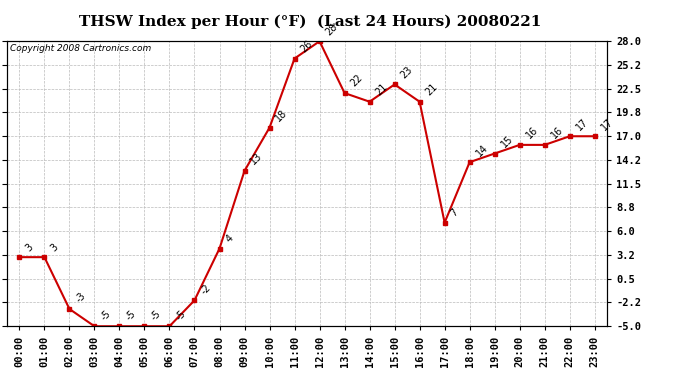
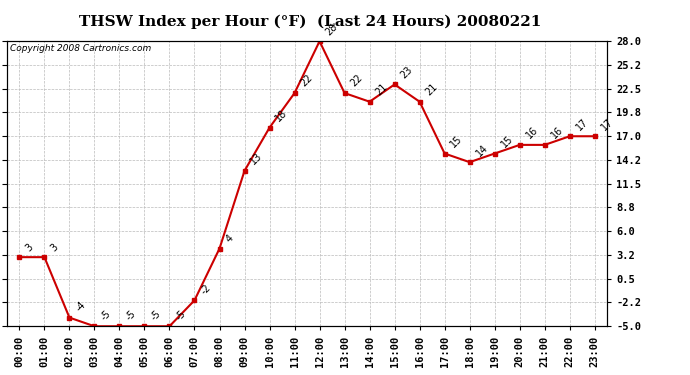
02:00: -3 -> -4
11:00: 26 -> 22
17:00: 7 -> 15
